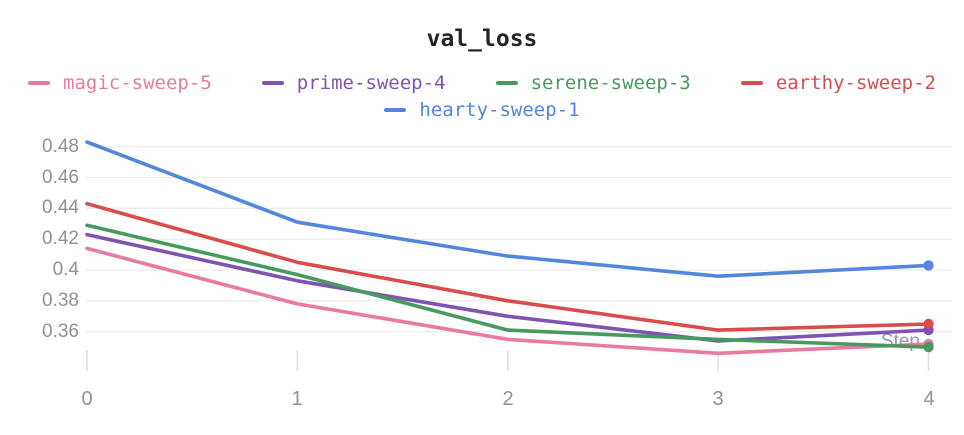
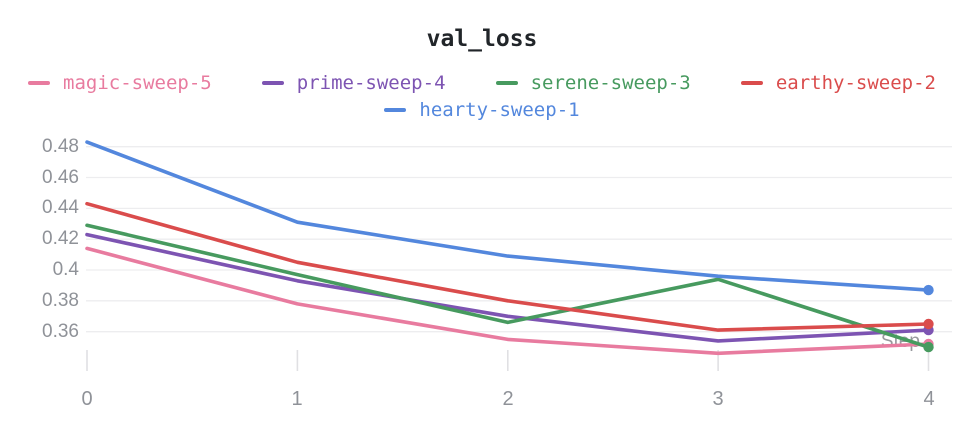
serene-sweep-3/2: 0.361 -> 0.366
serene-sweep-3/3: 0.355 -> 0.394
hearty-sweep-1/4: 0.403 -> 0.387
